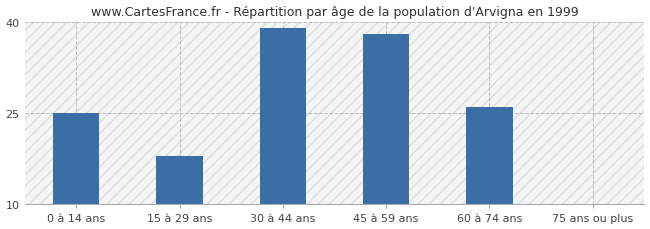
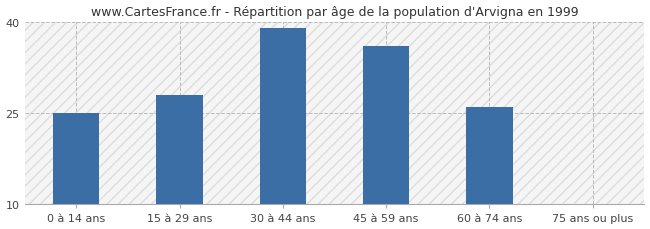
15 à 29 ans: 18 -> 28
45 à 59 ans: 38 -> 36
